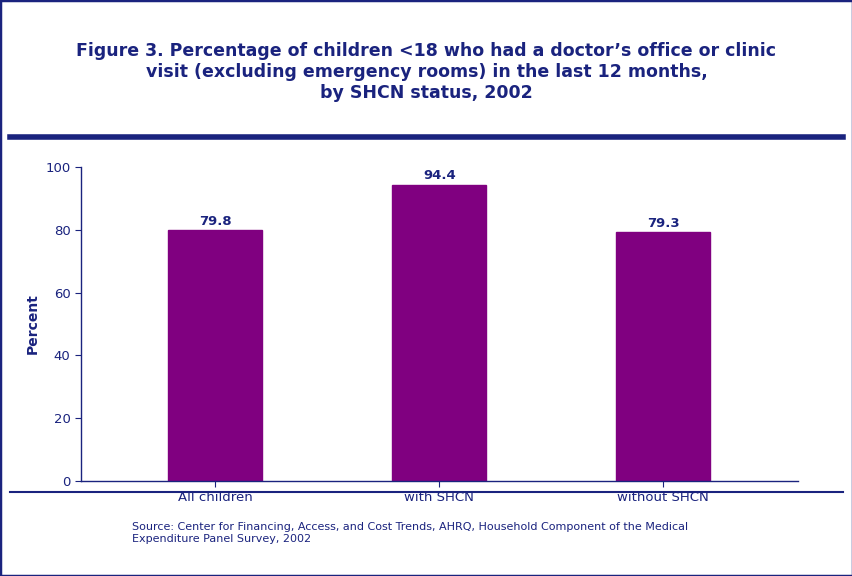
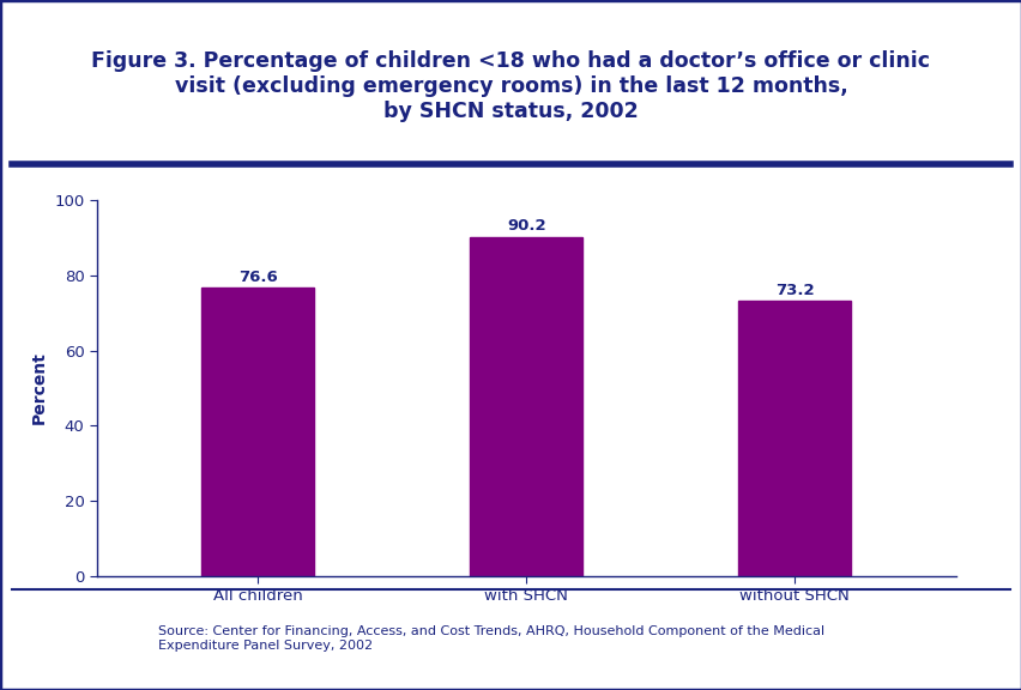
All children: 79.8 -> 76.6
with SHCN: 94.4 -> 90.2
without SHCN: 79.3 -> 73.2
